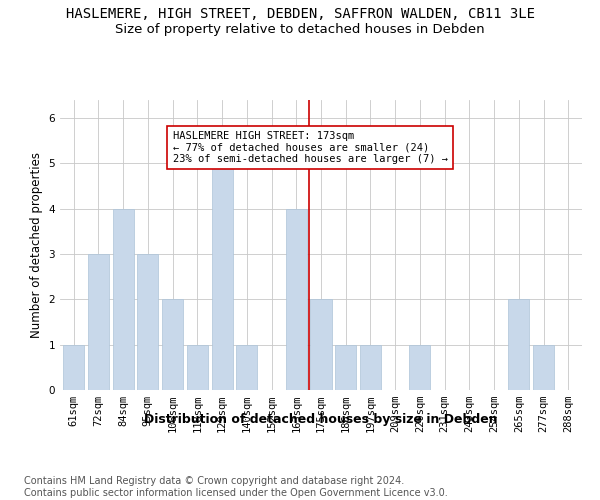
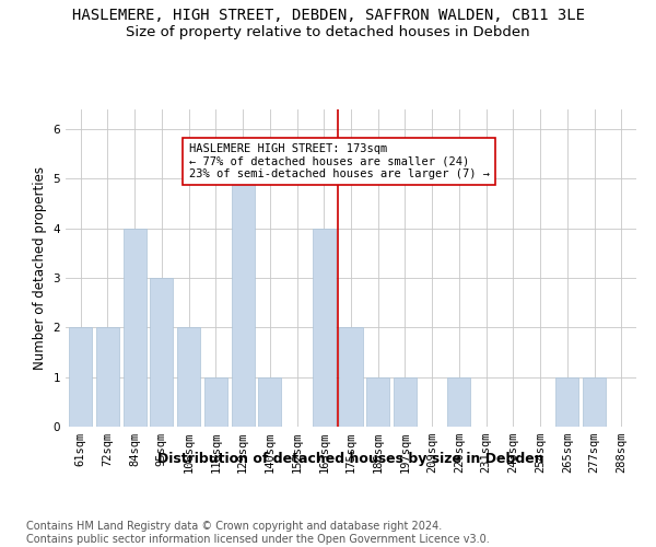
61sqm: 1 -> 2
72sqm: 3 -> 2
265sqm: 2 -> 1
